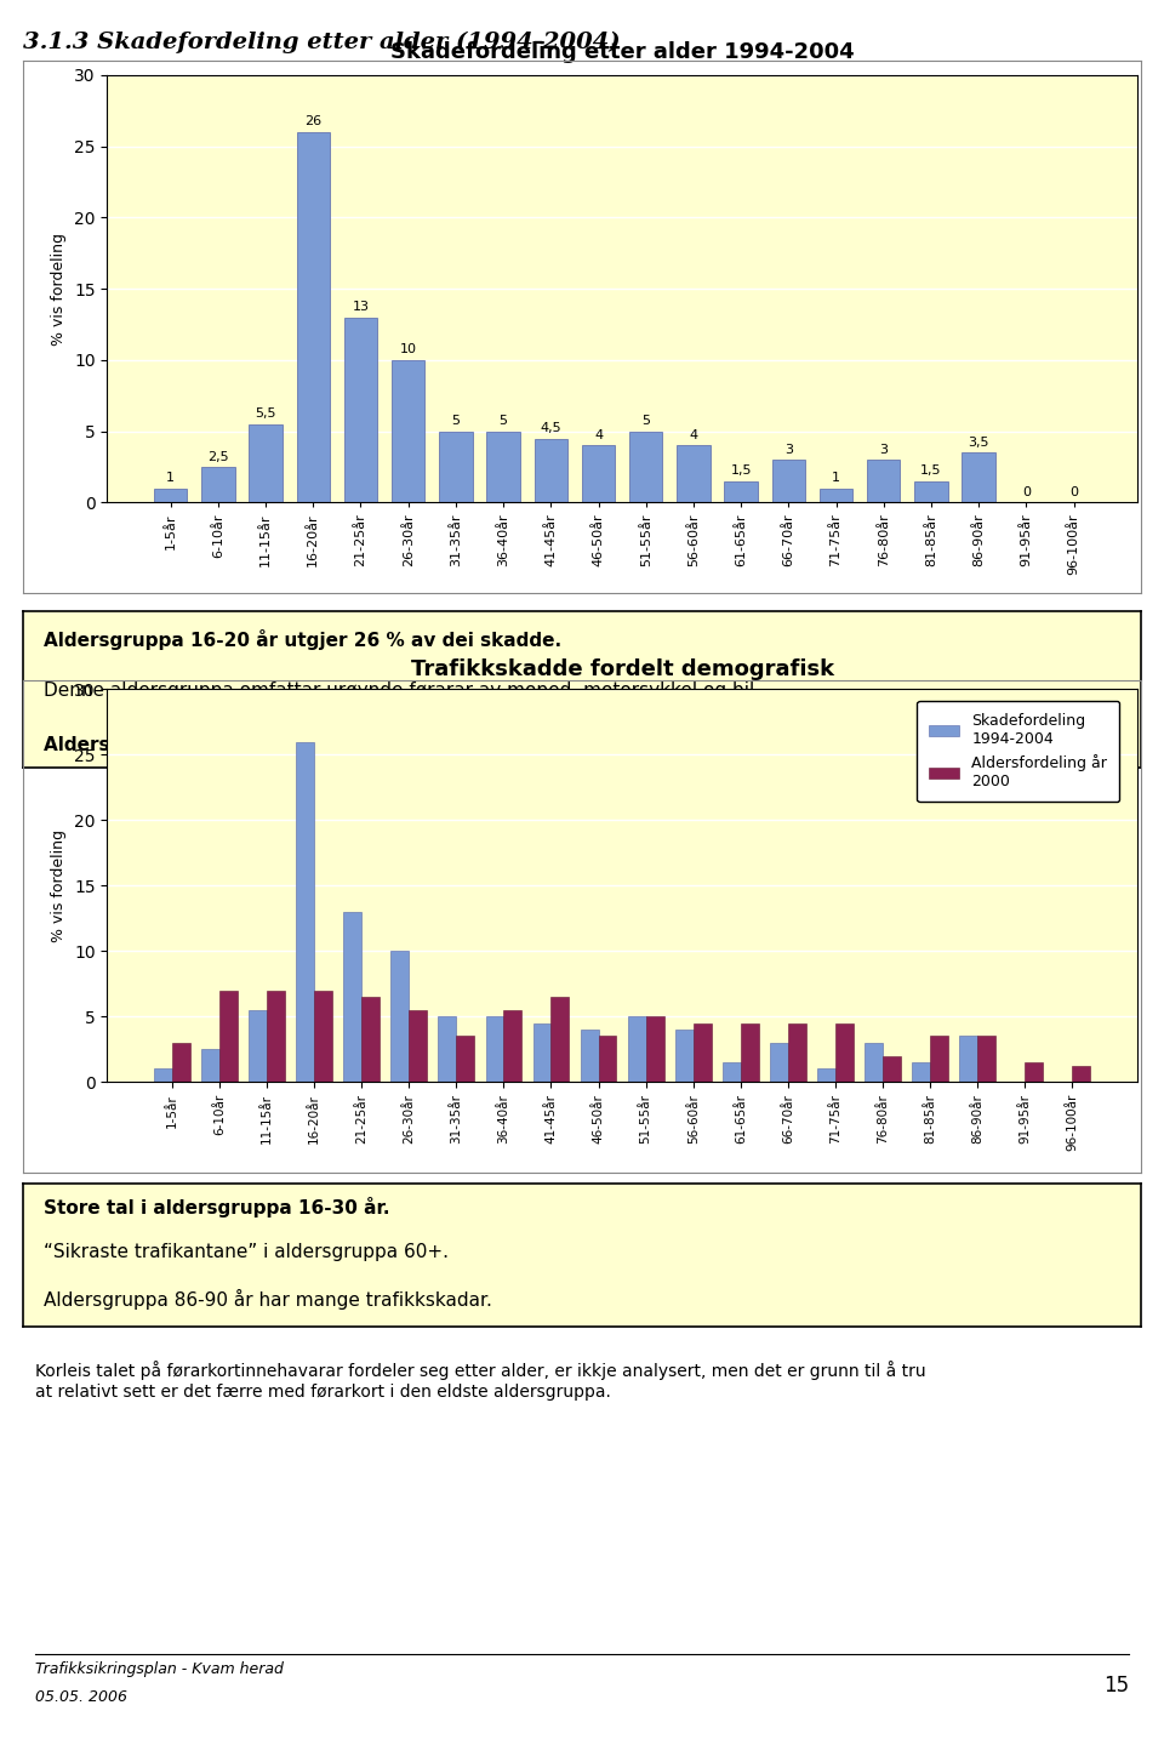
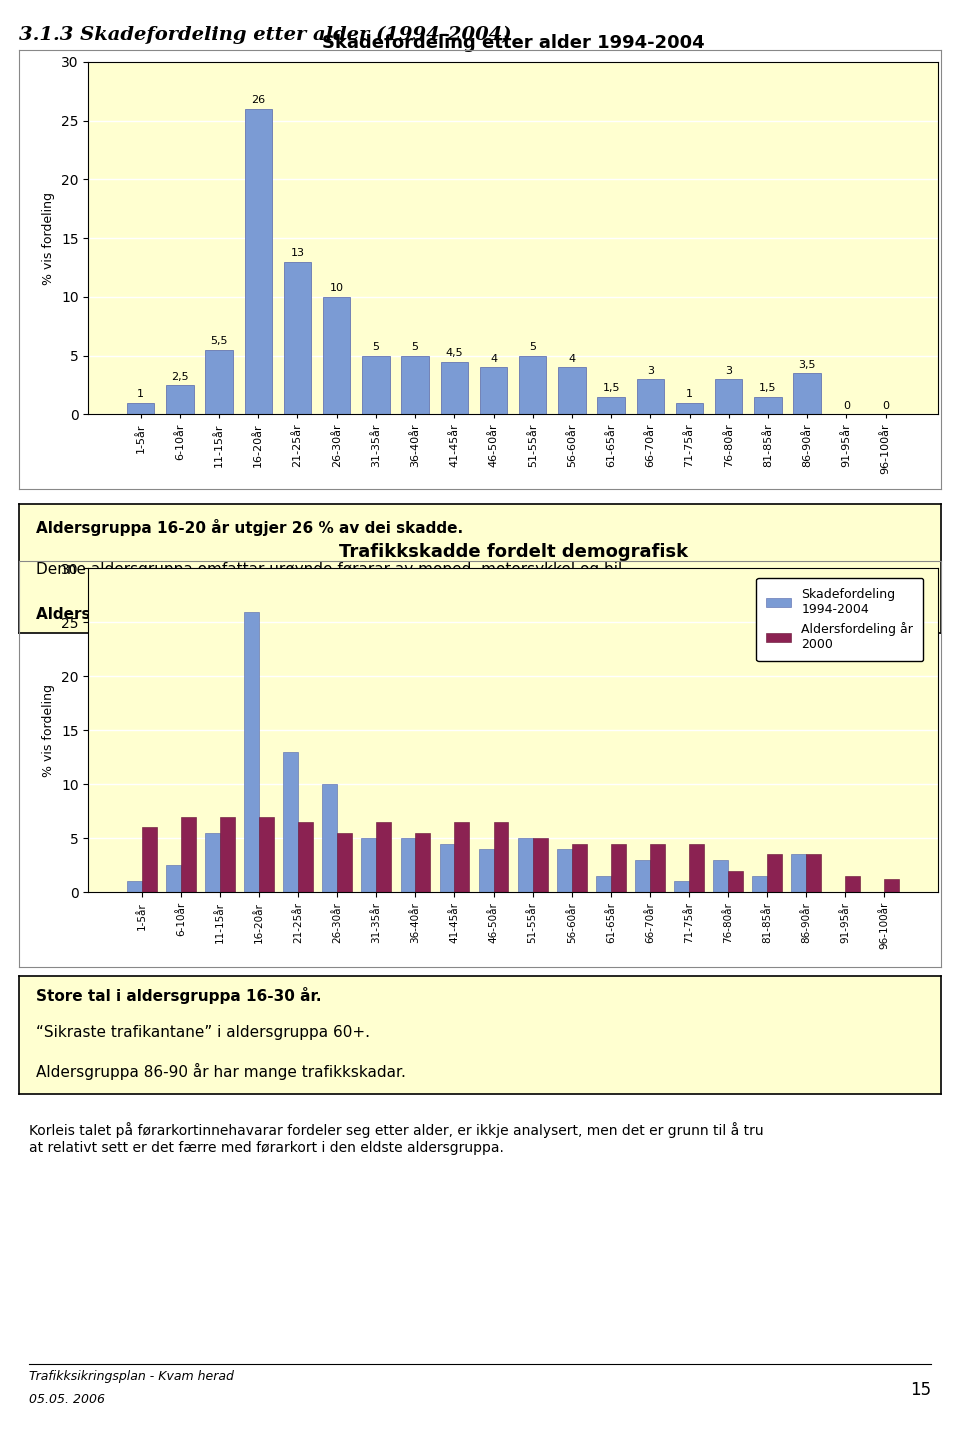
Trafikkskadde fordelt demografisk/Aldersfordeling år 2000/1-5år: 3.0 -> 6.0
Trafikkskadde fordelt demografisk/Aldersfordeling år 2000/31-35år: 3.5 -> 6.5
Trafikkskadde fordelt demografisk/Aldersfordeling år 2000/46-50år: 3.5 -> 6.5
